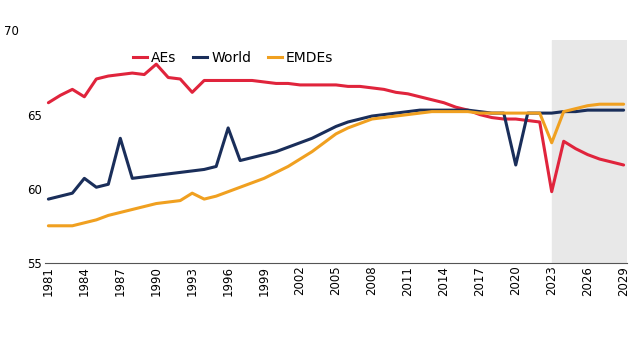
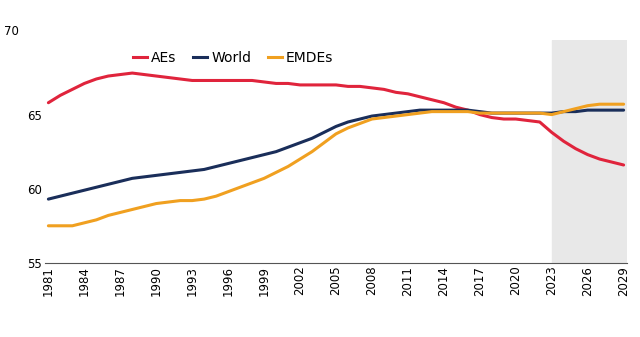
AEs/1984: 66.2 -> 67.1
World/1984: 60.7 -> 59.9
World/1987: 63.4 -> 60.5
AEs/1990: 68.4 -> 67.6
AEs/1993: 66.5 -> 67.3
EMDEs/1993: 59.7 -> 59.2
World/1996: 64.1 -> 61.7
World/2020: 61.6 -> 65.1
AEs/2023: 59.8 -> 63.8
EMDEs/2023: 63.1 -> 65.0
